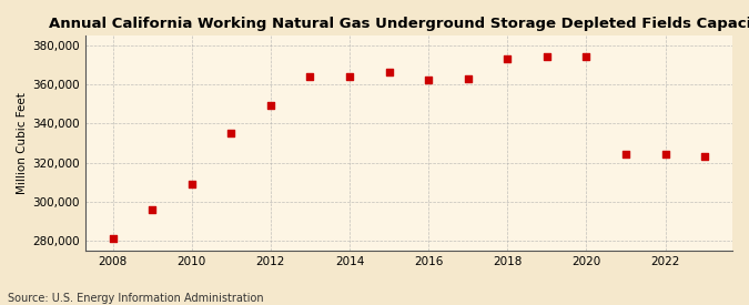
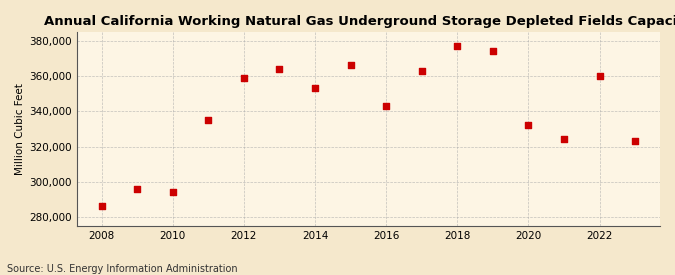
2008: 281,000 -> 286,000
2010: 309,000 -> 294,000
2012: 349,000 -> 359,000
2014: 364,000 -> 353,000
2016: 362,000 -> 343,000
2018: 373,000 -> 377,000
2020: 374,000 -> 332,000
2022: 324,000 -> 360,000
